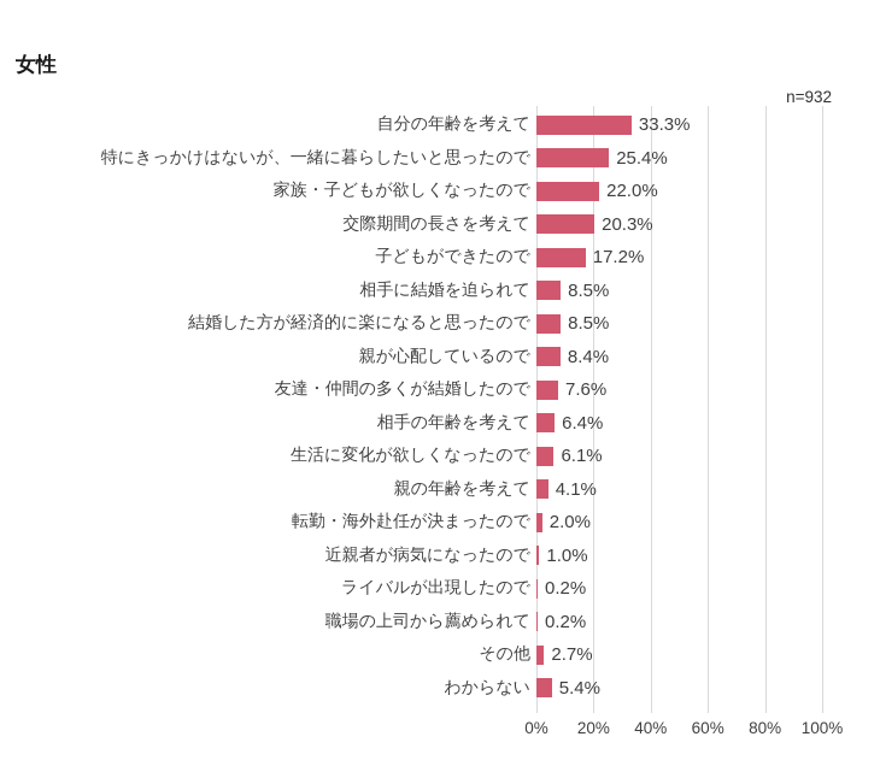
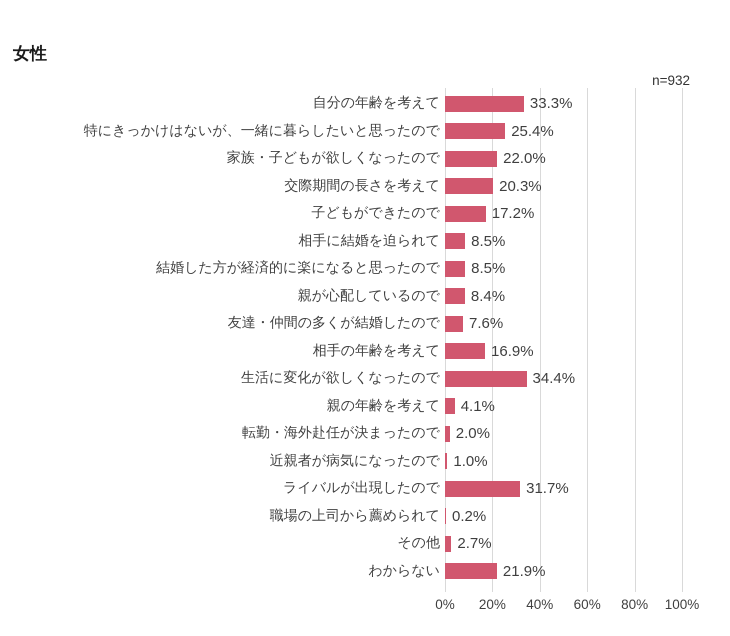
相手の年齢を考えて: 6.4% -> 16.9%
生活に変化が欲しくなったので: 6.1% -> 34.4%
ライバルが出現したので: 0.2% -> 31.7%
わからない: 5.4% -> 21.9%
